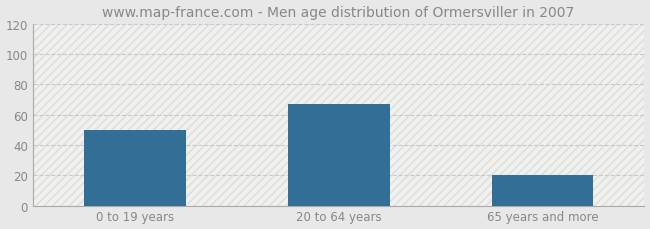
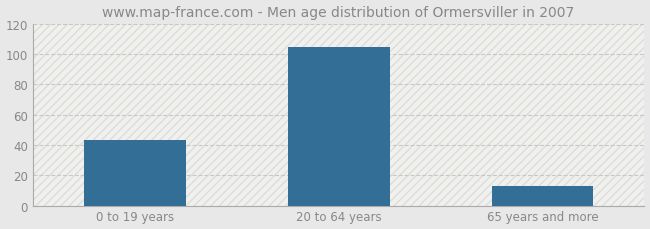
0 to 19 years: 50 -> 43
20 to 64 years: 67 -> 105
65 years and more: 20 -> 13
